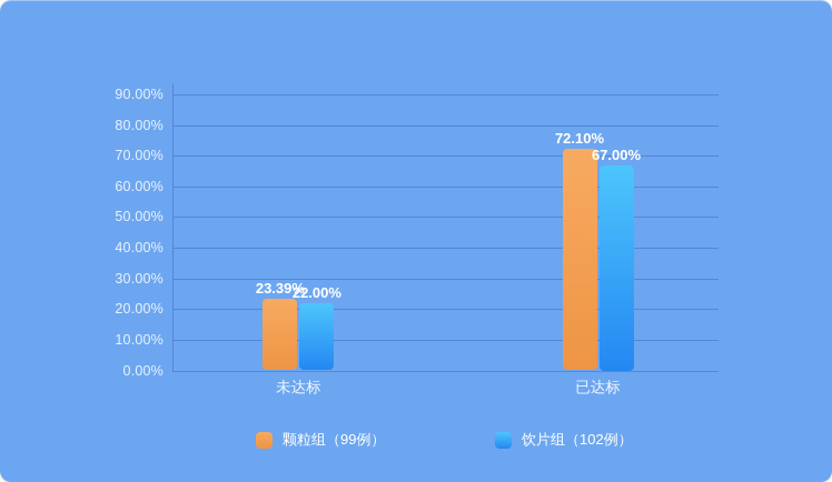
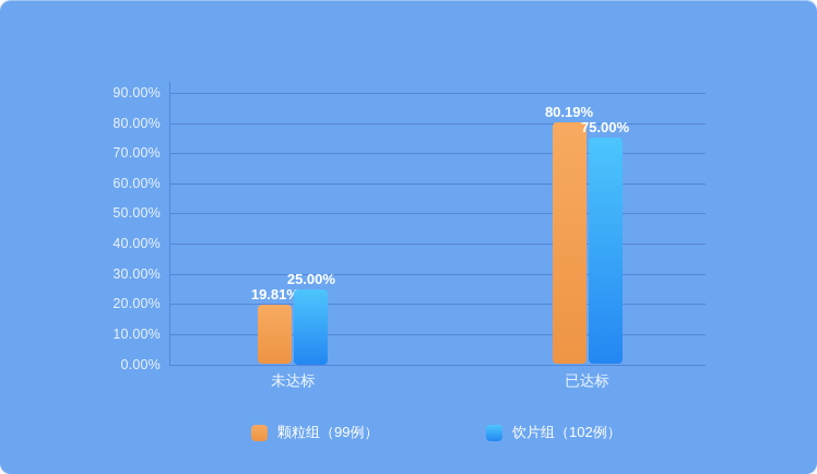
颗粒组（99例）/未达标: 23.39% -> 19.81%
饮片组（102例）/未达标: 22.00% -> 25.00%
颗粒组（99例）/已达标: 72.10% -> 80.19%
饮片组（102例）/已达标: 67.00% -> 75.00%
